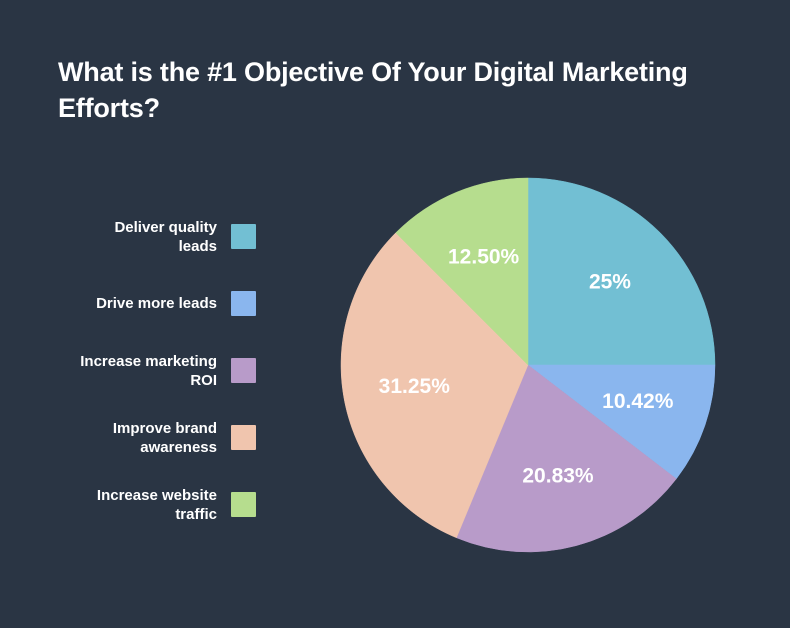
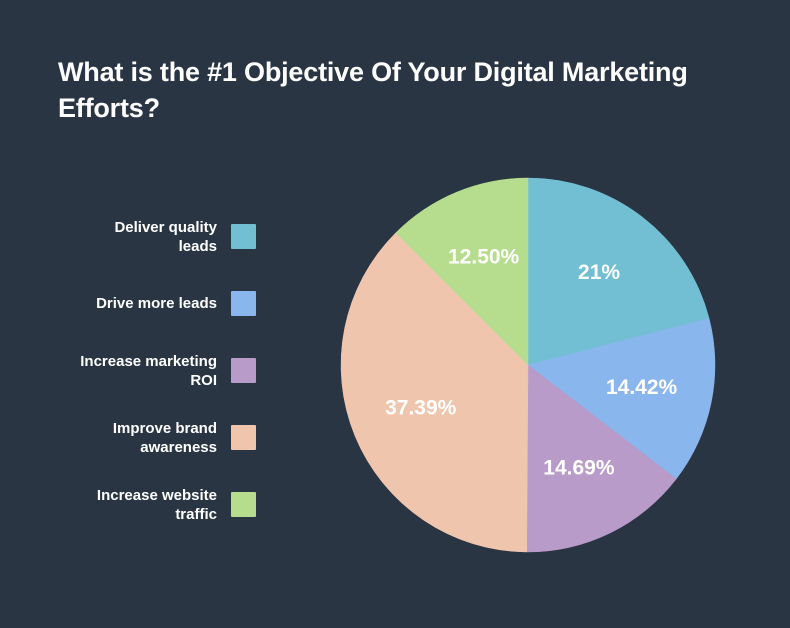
Deliver quality leads: 25% -> 21%
Drive more leads: 10.42% -> 14.42%
Increase marketing ROI: 20.83% -> 14.69%
Improve brand awareness: 31.25% -> 37.39%
